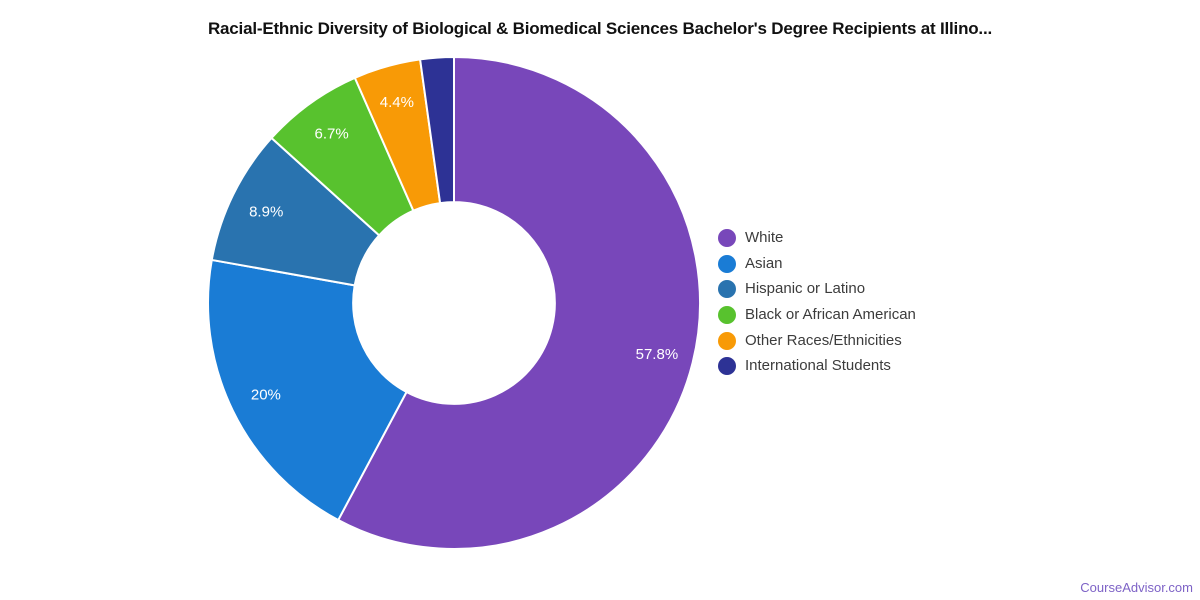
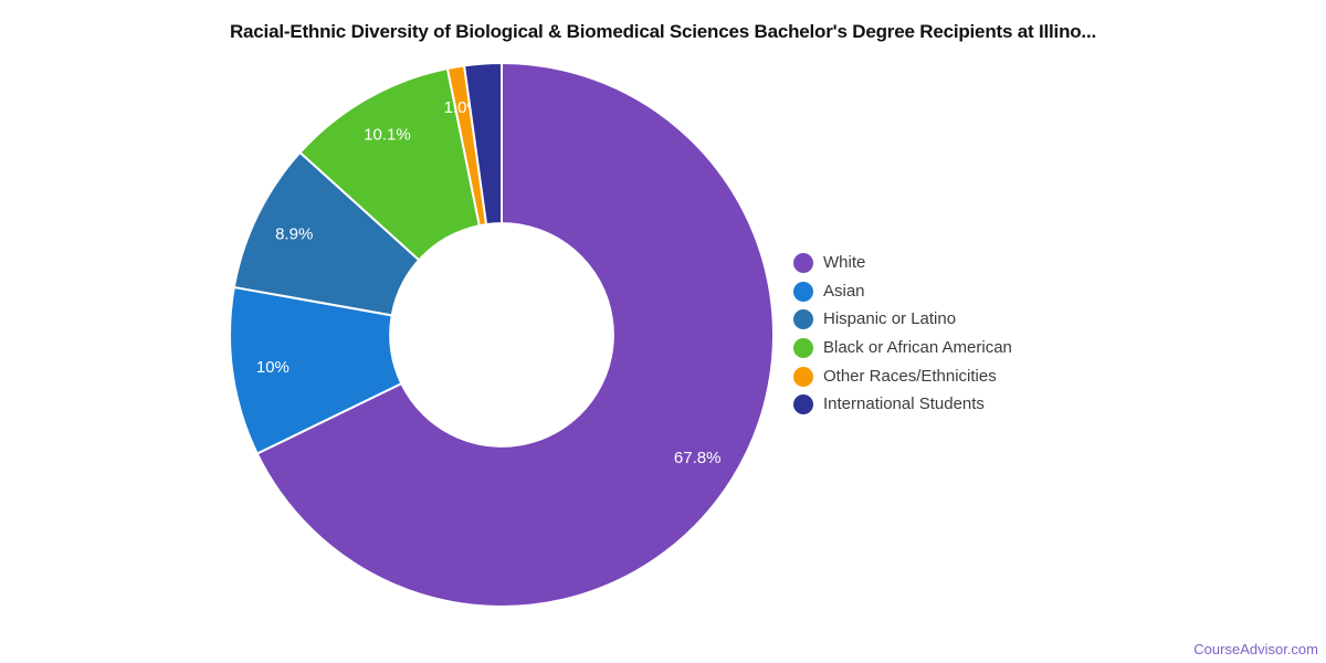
White: 57.8% -> 67.8%
Asian: 20% -> 10%
Black or African American: 6.7% -> 10.1%
Other Races/Ethnicities: 4.4% -> 1.0%
